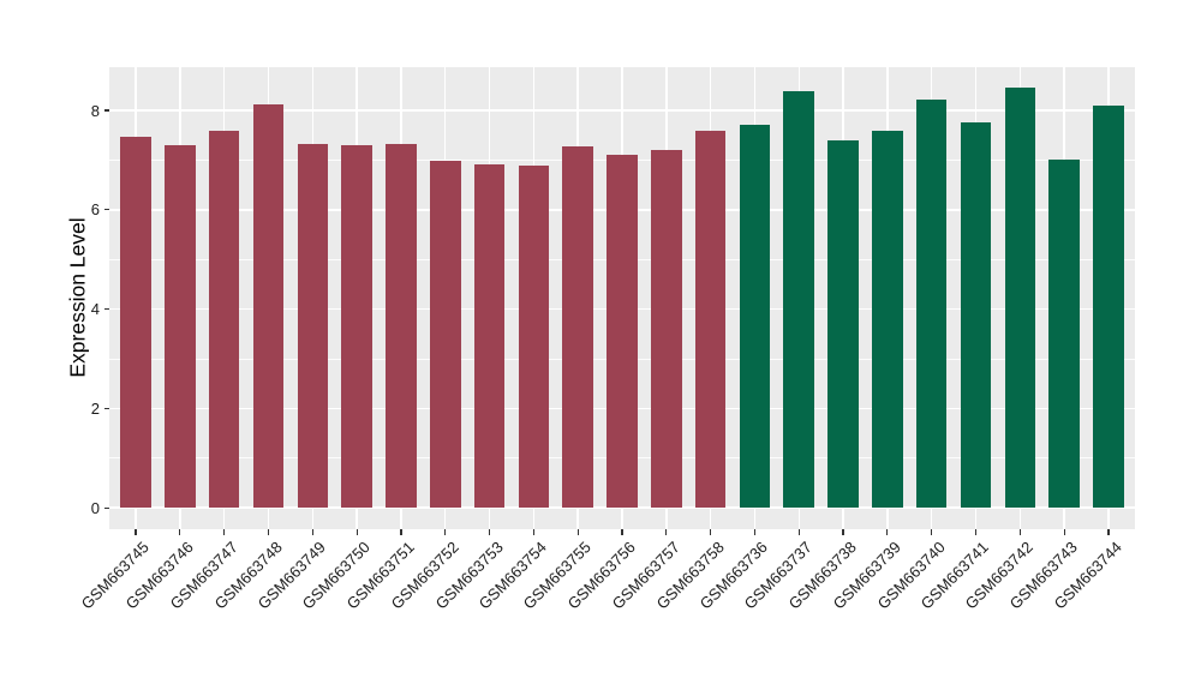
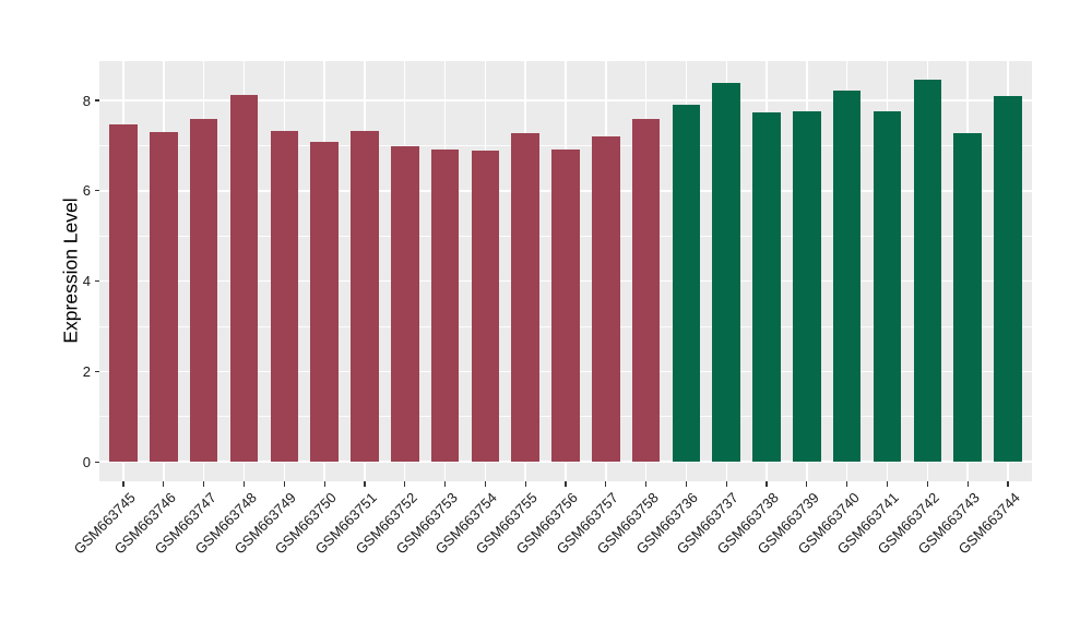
GSM663750: 7.3 -> 7.1
GSM663756: 7.1 -> 6.9
GSM663736: 7.7 -> 7.9
GSM663738: 7.4 -> 7.7
GSM663739: 7.6 -> 7.8
GSM663743: 7.0 -> 7.3
